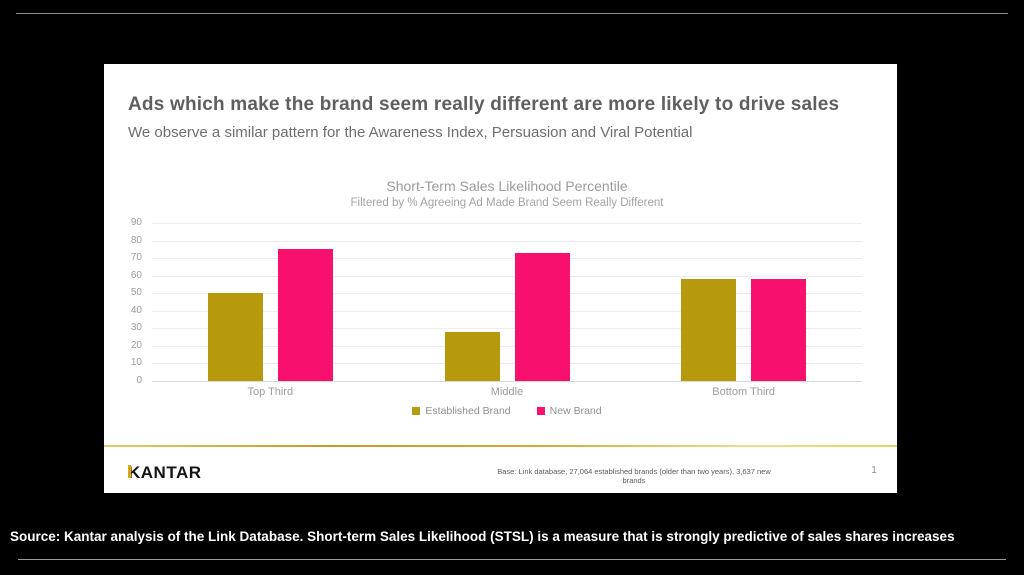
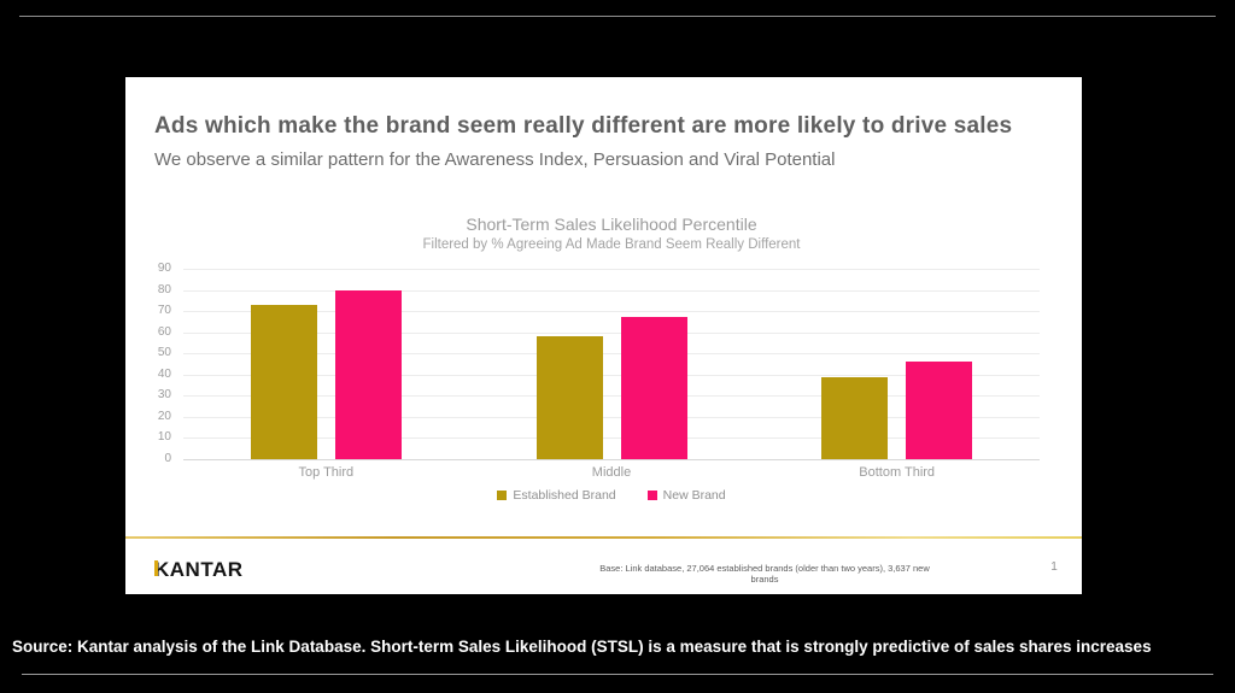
Established Brand/Top Third: 50 -> 73
New Brand/Top Third: 75 -> 80
Established Brand/Middle: 28 -> 58
New Brand/Middle: 73 -> 67
Established Brand/Bottom Third: 58 -> 39
New Brand/Bottom Third: 58 -> 46
